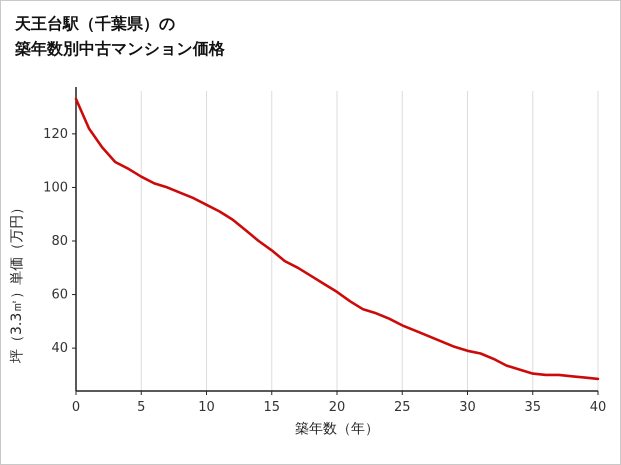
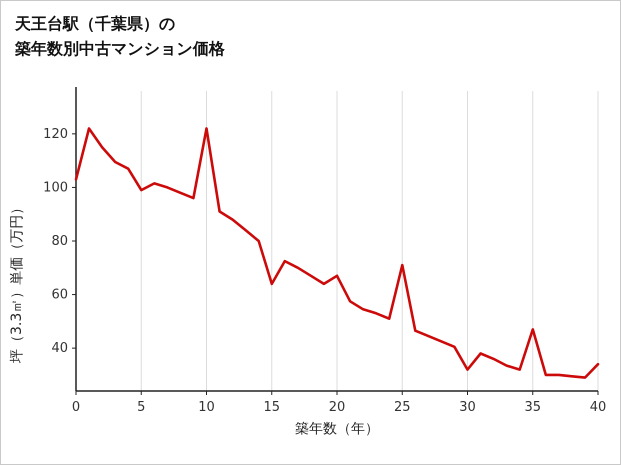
0: 133 -> 103
5: 104 -> 99
10: 94 -> 122
15: 76 -> 64
20: 61 -> 67
25: 48 -> 71
30: 39 -> 32
35: 30 -> 47
40: 28 -> 34
